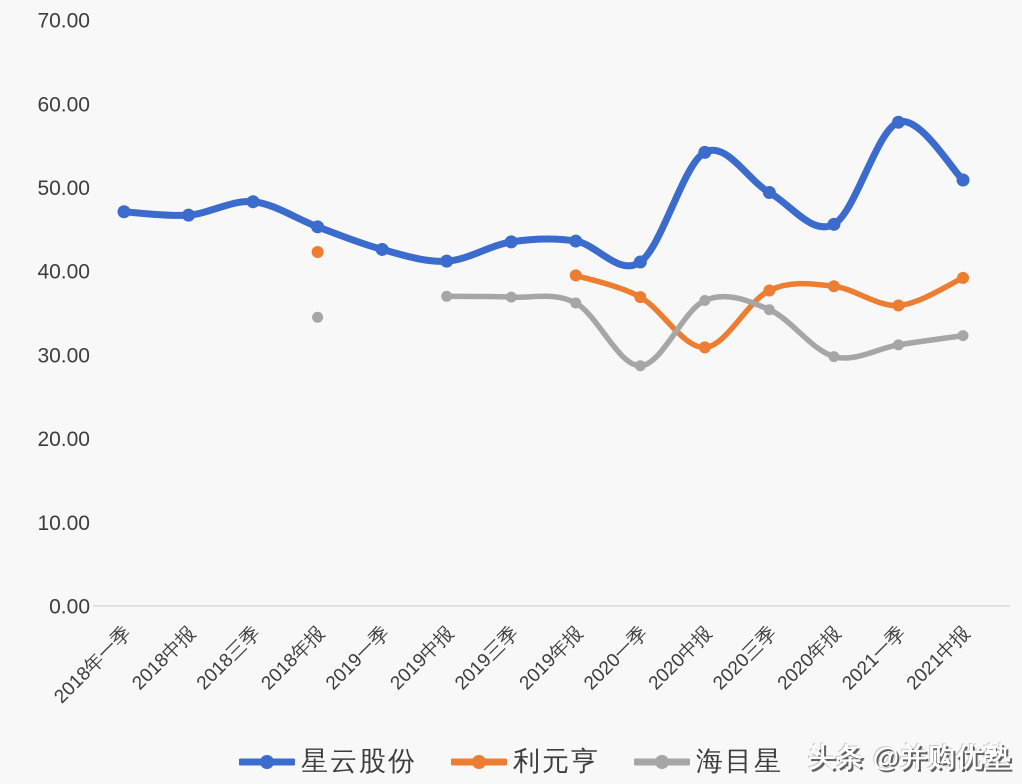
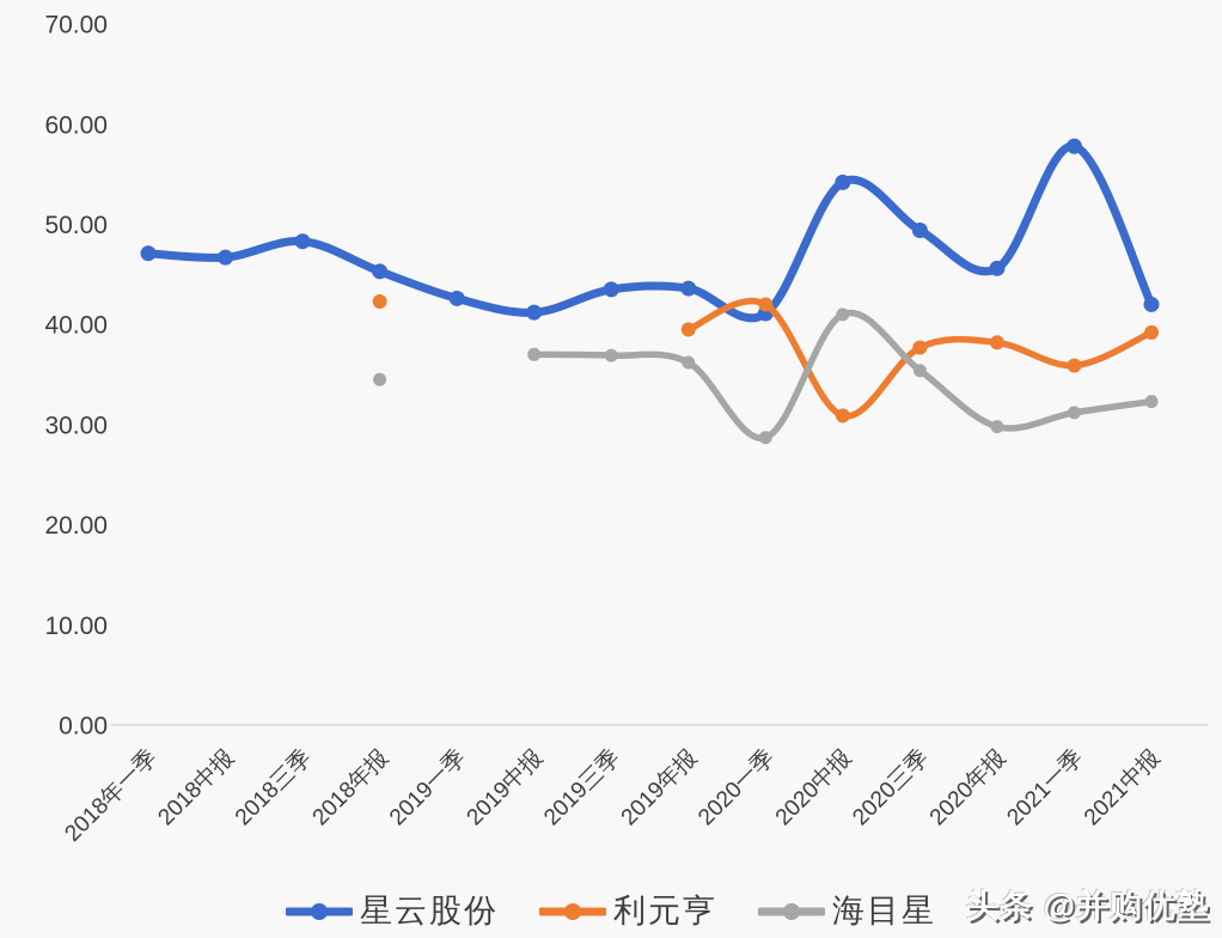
利元亨/2020一季: 37 -> 42
海目星/2020中报: 36 -> 41
星云股份/2021中报: 51 -> 42
